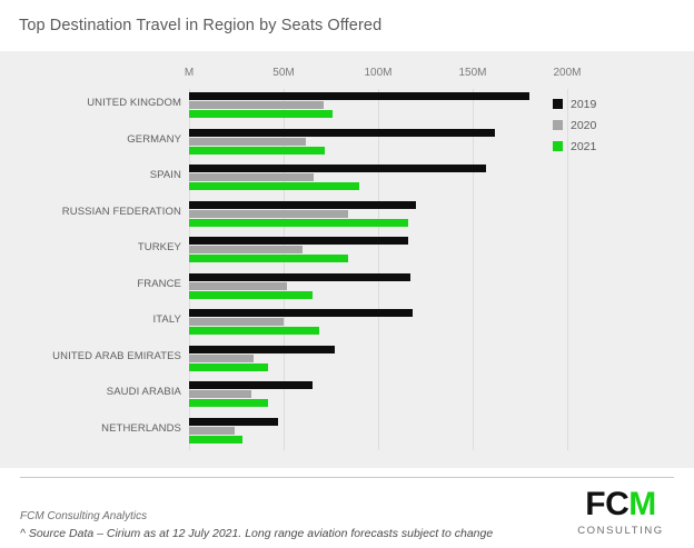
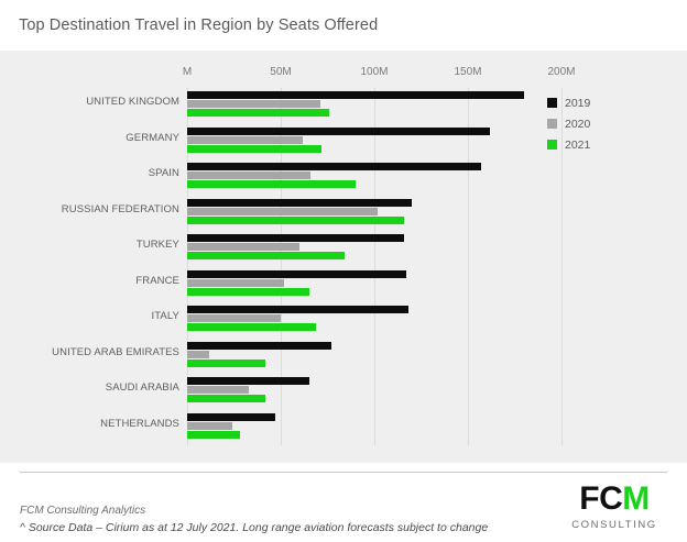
2020/RUSSIAN FEDERATION: 84M -> 102M
2020/UNITED ARAB EMIRATES: 34M -> 12M
